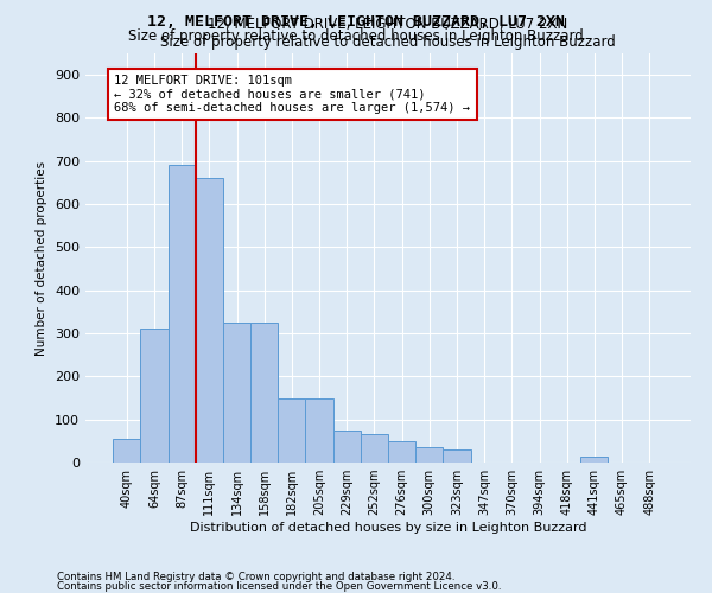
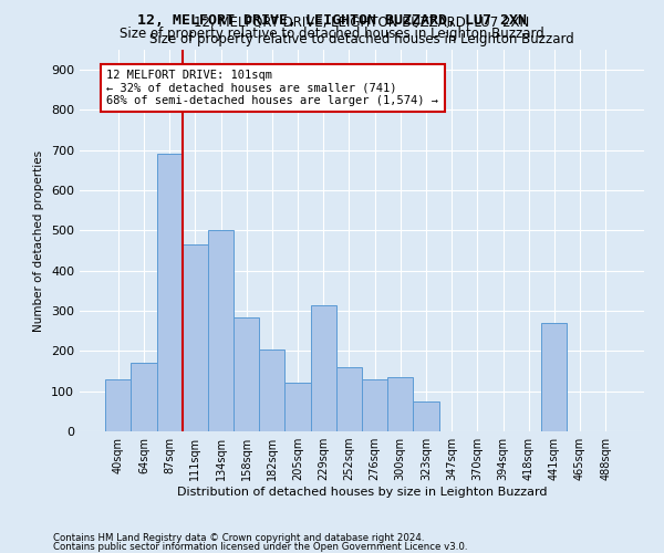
40sqm: 55 -> 130
64sqm: 310 -> 170
111sqm: 660 -> 465
134sqm: 325 -> 500
158sqm: 325 -> 285
182sqm: 150 -> 205
205sqm: 150 -> 120
229sqm: 75 -> 315
252sqm: 65 -> 160
276sqm: 50 -> 130
300sqm: 35 -> 135
323sqm: 30 -> 75
441sqm: 15 -> 270
